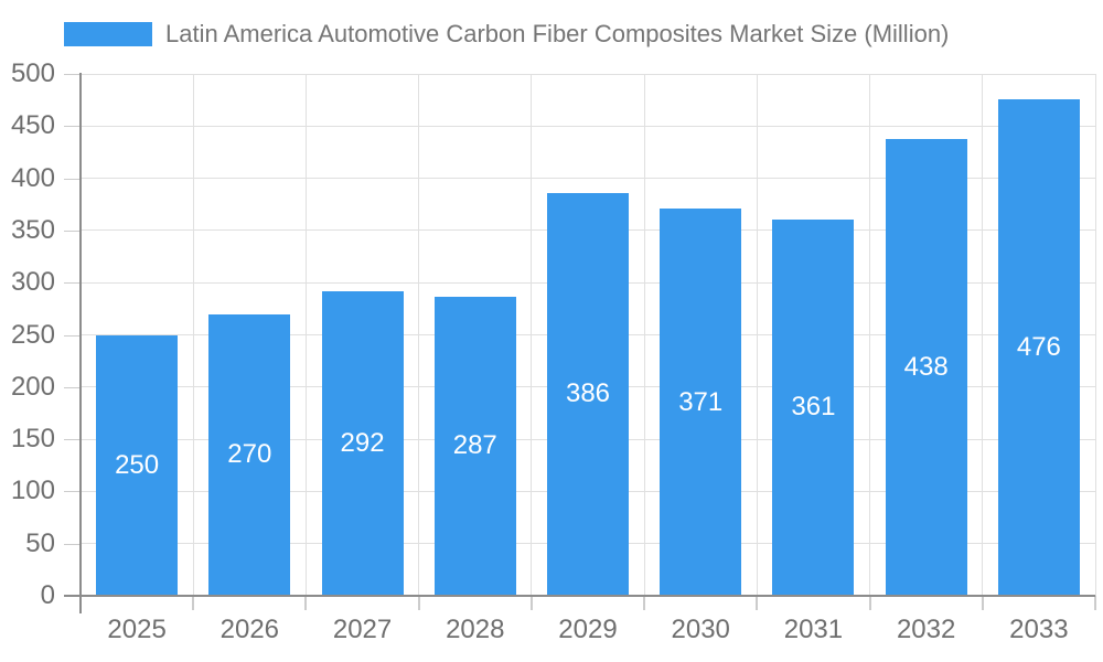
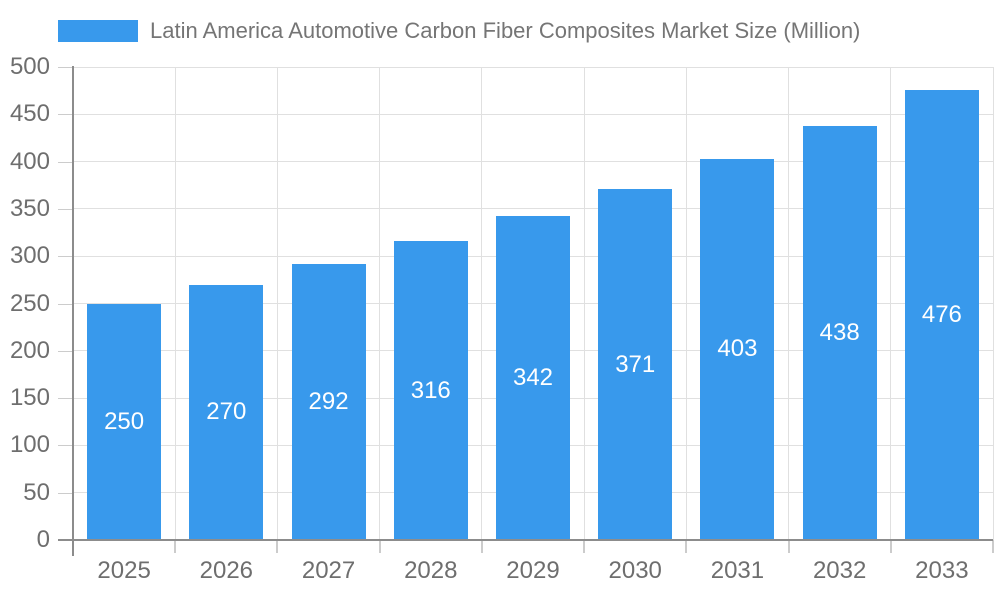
2028: 287 -> 316
2029: 386 -> 342
2031: 361 -> 403
